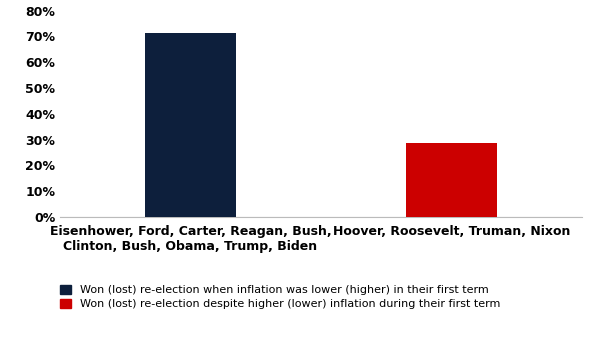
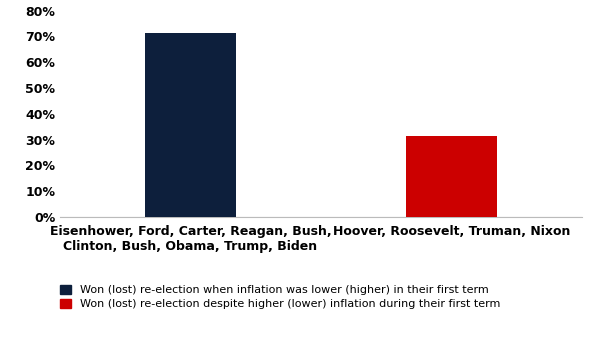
Hoover, Roosevelt, Truman, Nixon: 28.6% -> 31.5%
